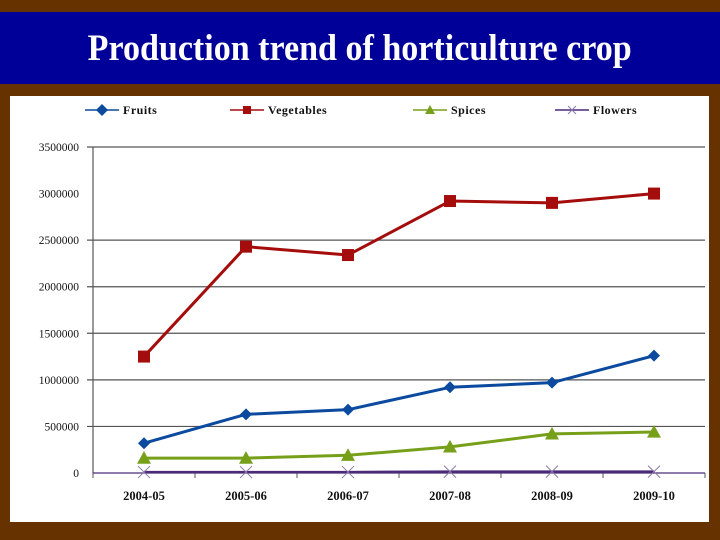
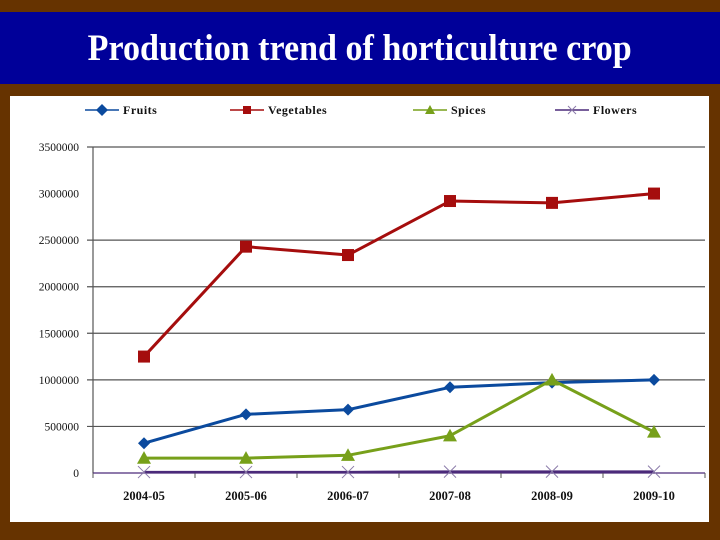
Spices/2007-08: 300000 -> 400000
Spices/2008-09: 400000 -> 1000000
Fruits/2009-10: 1300000 -> 1000000
